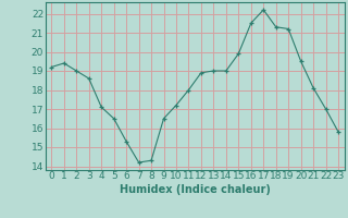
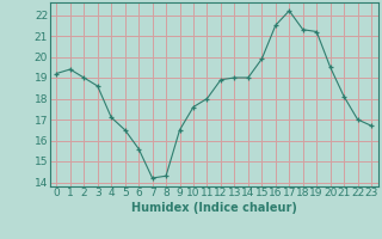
6: 15.3 -> 15.6
10: 17.2 -> 17.6
23: 15.8 -> 16.7
